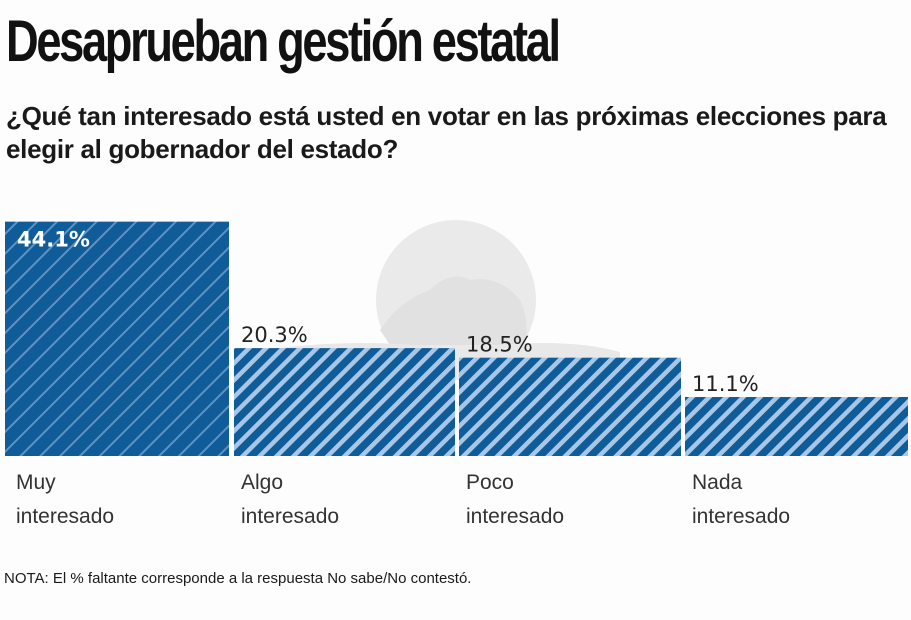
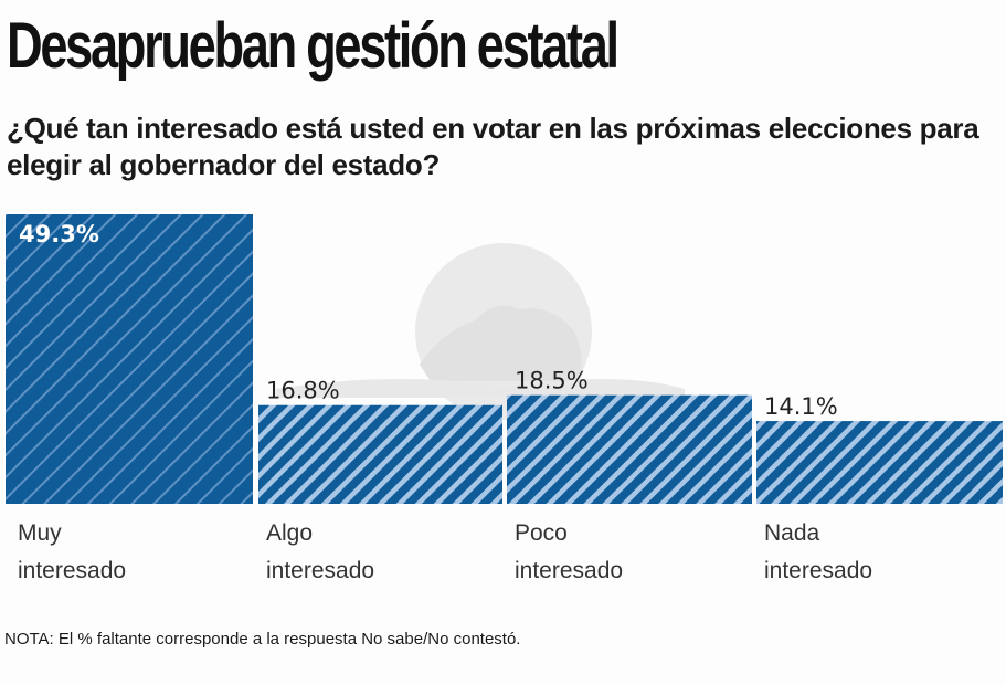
Muy interesado: 44.1% -> 49.3%
Algo interesado: 20.3% -> 16.8%
Nada interesado: 11.1% -> 14.1%
